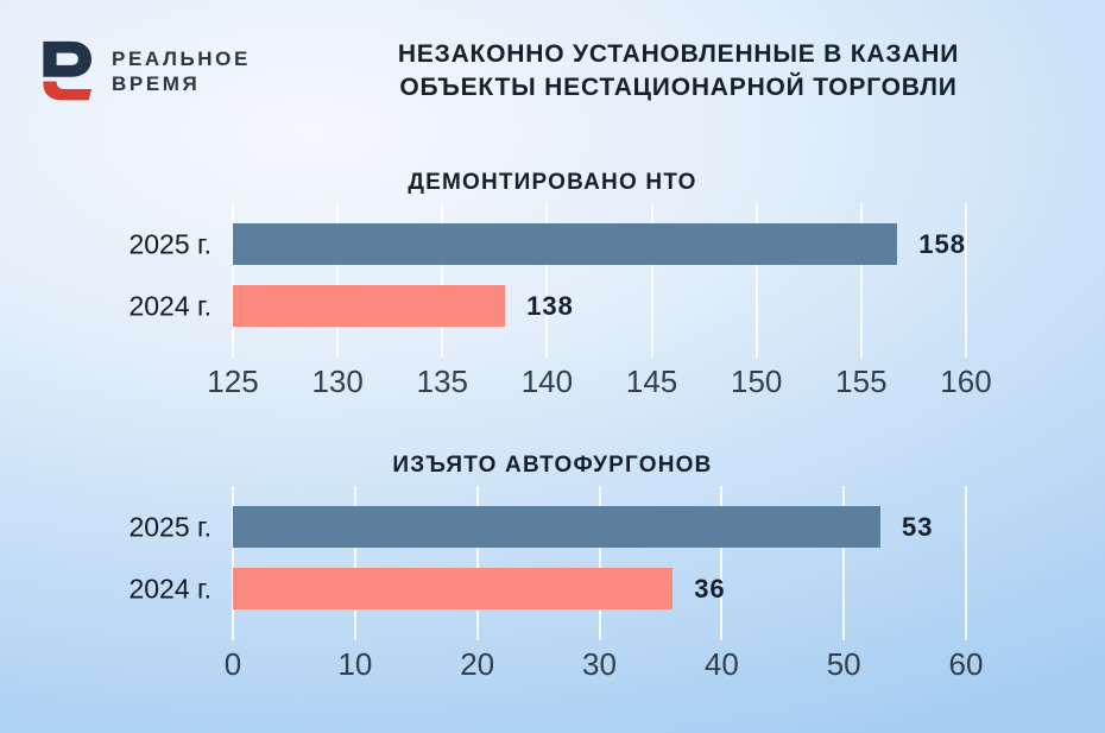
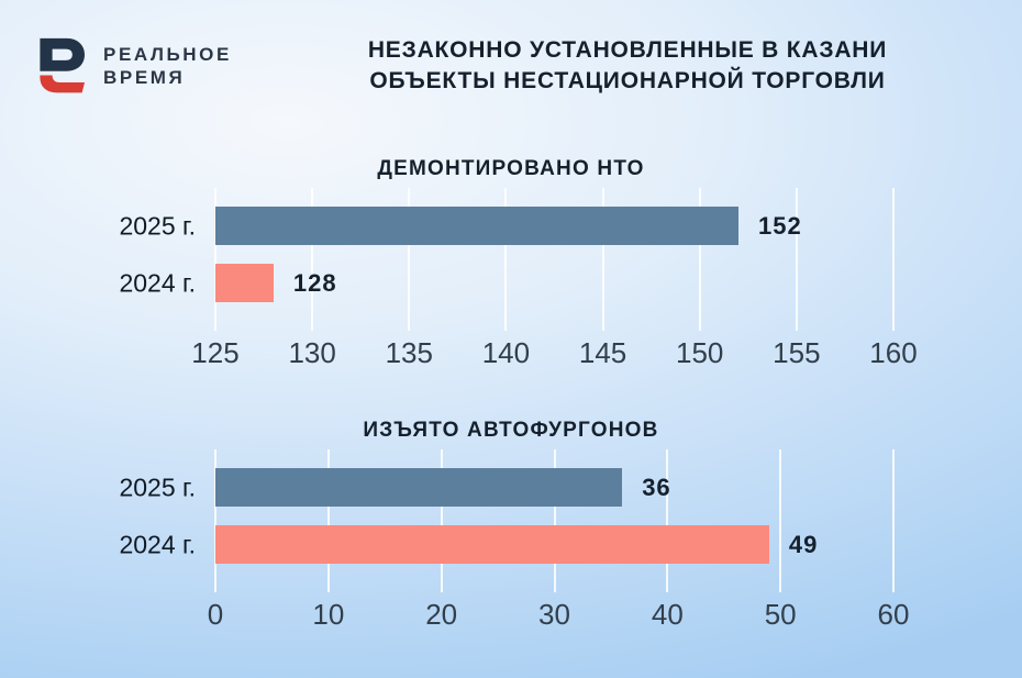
ДЕМОНТИРОВАНО НТО/2025 г.: 158 -> 152
ДЕМОНТИРОВАНО НТО/2024 г.: 138 -> 128
ИЗЪЯТО АВТОФУРГОНОВ/2025 г.: 53 -> 36
ИЗЪЯТО АВТОФУРГОНОВ/2024 г.: 36 -> 49
